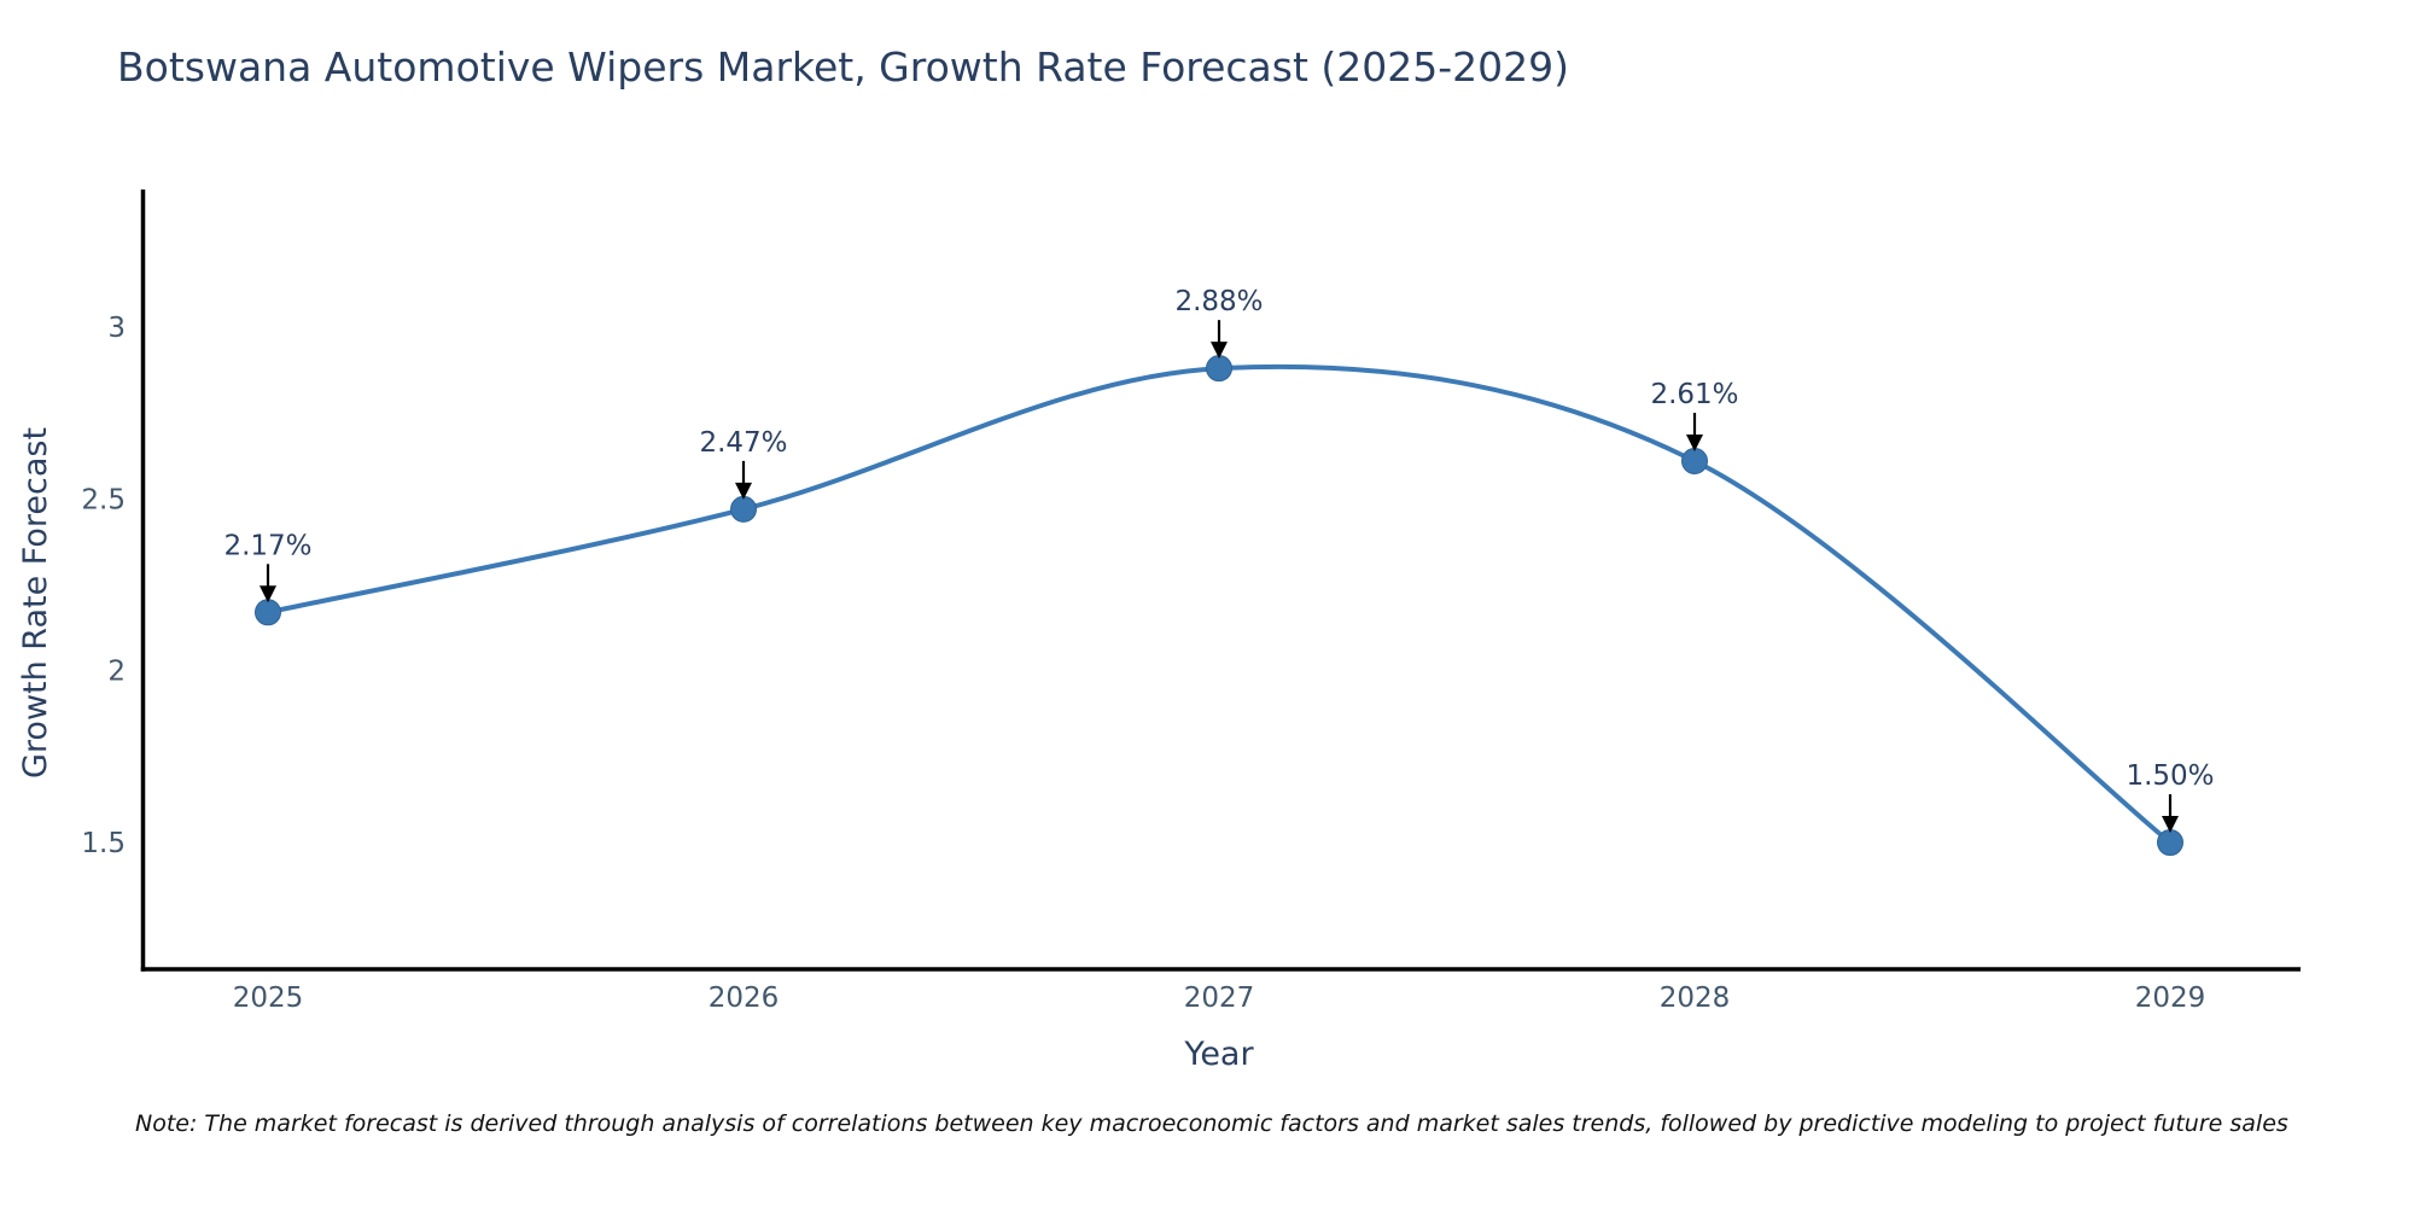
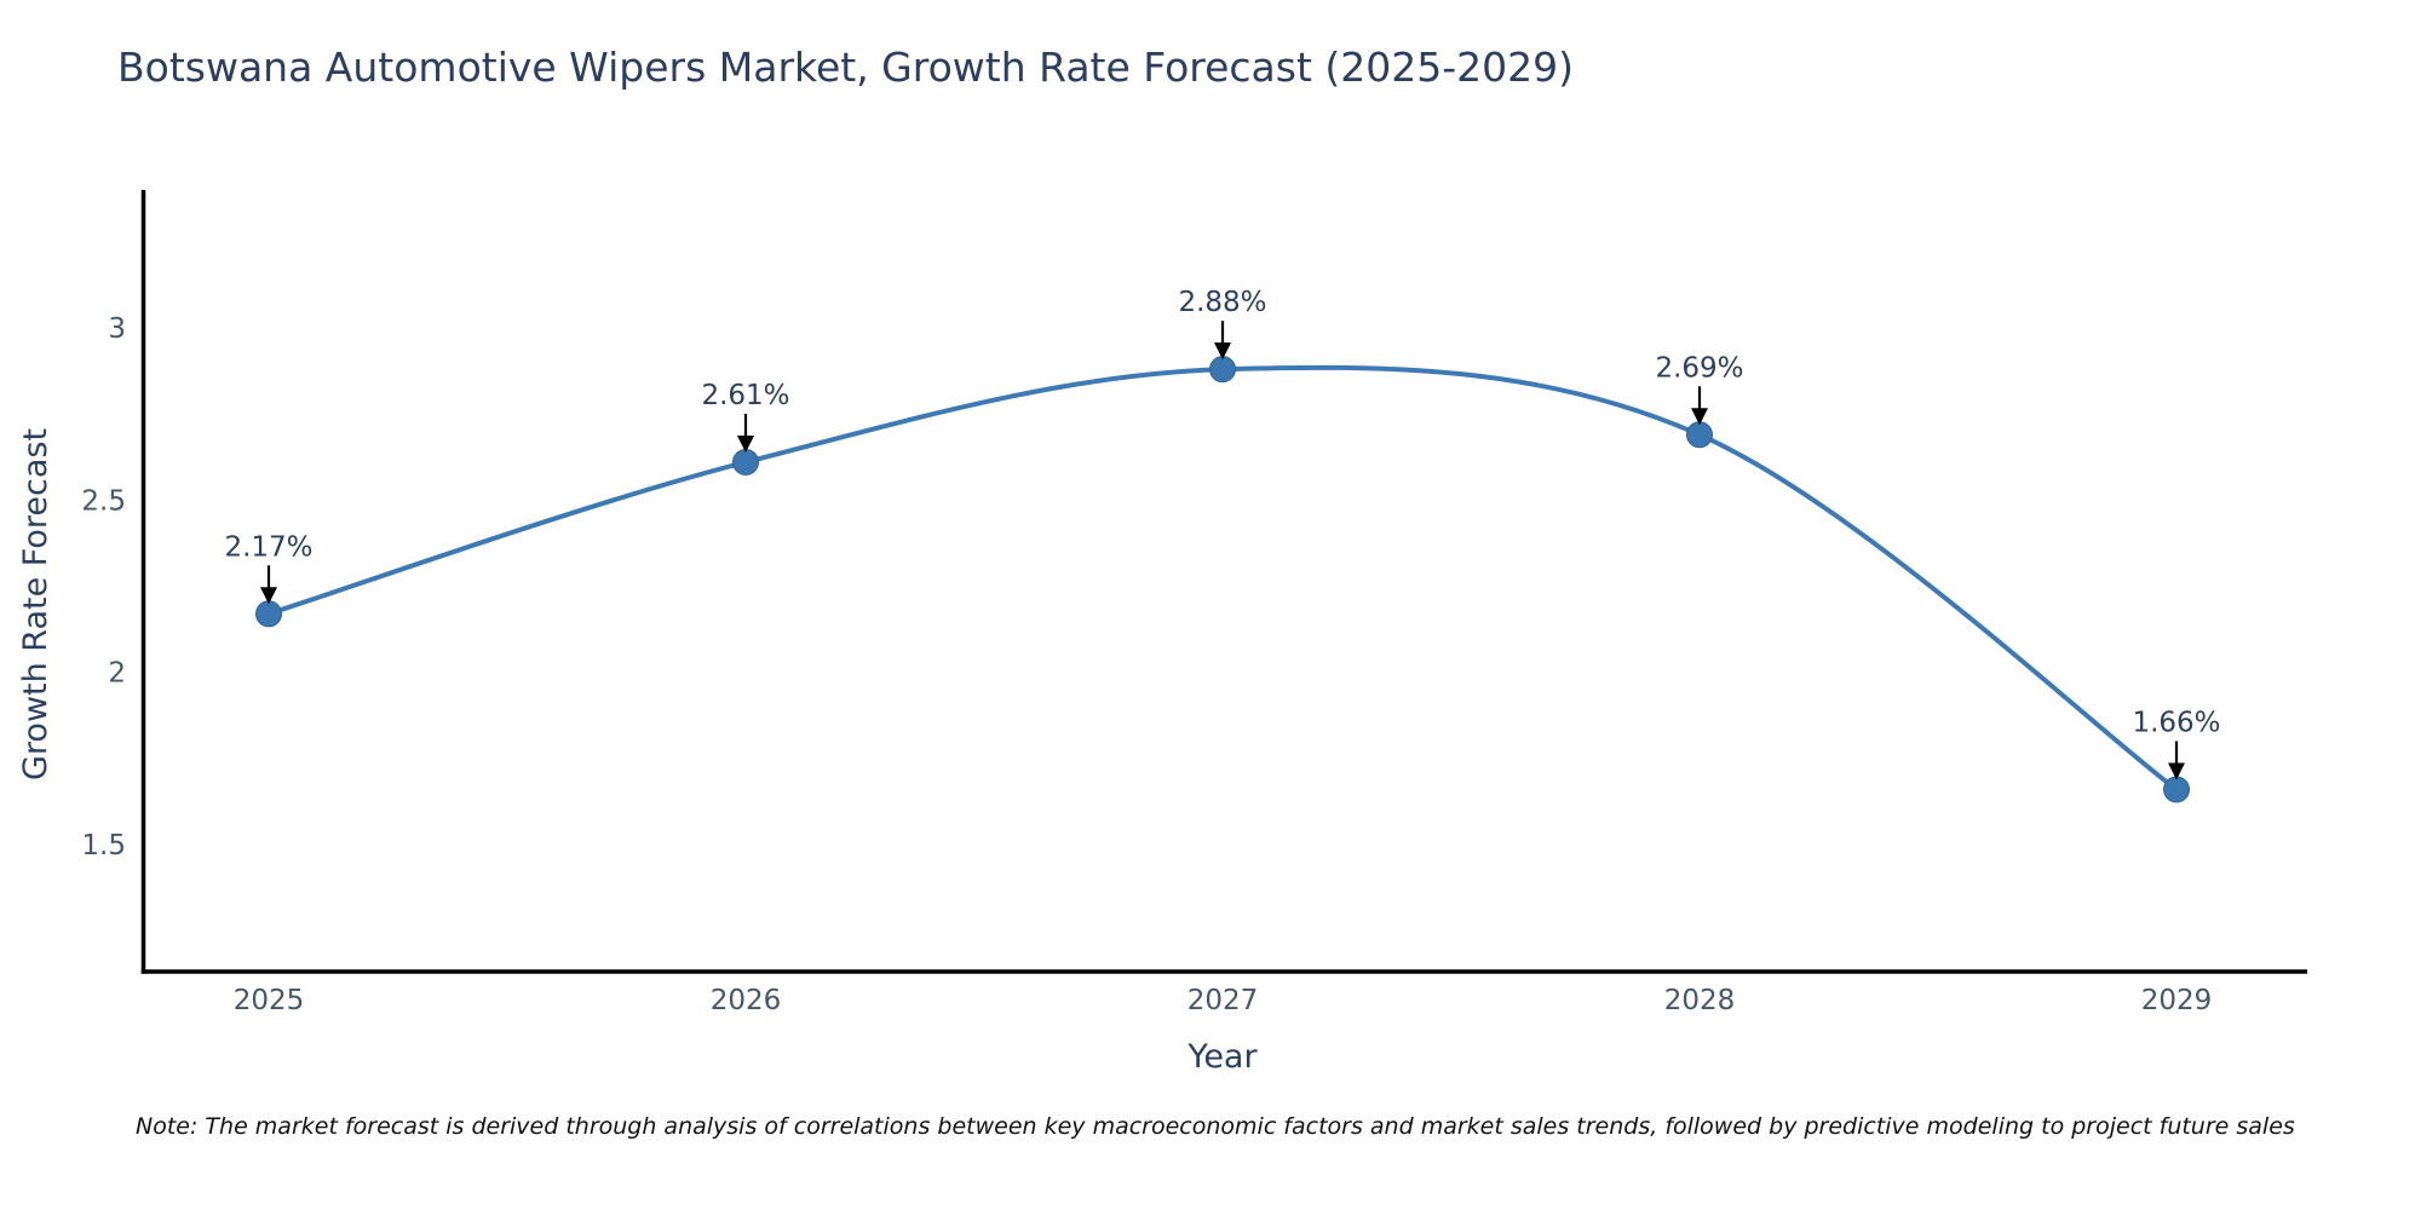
2026: 2.47% -> 2.61%
2028: 2.61% -> 2.69%
2029: 1.50% -> 1.66%
